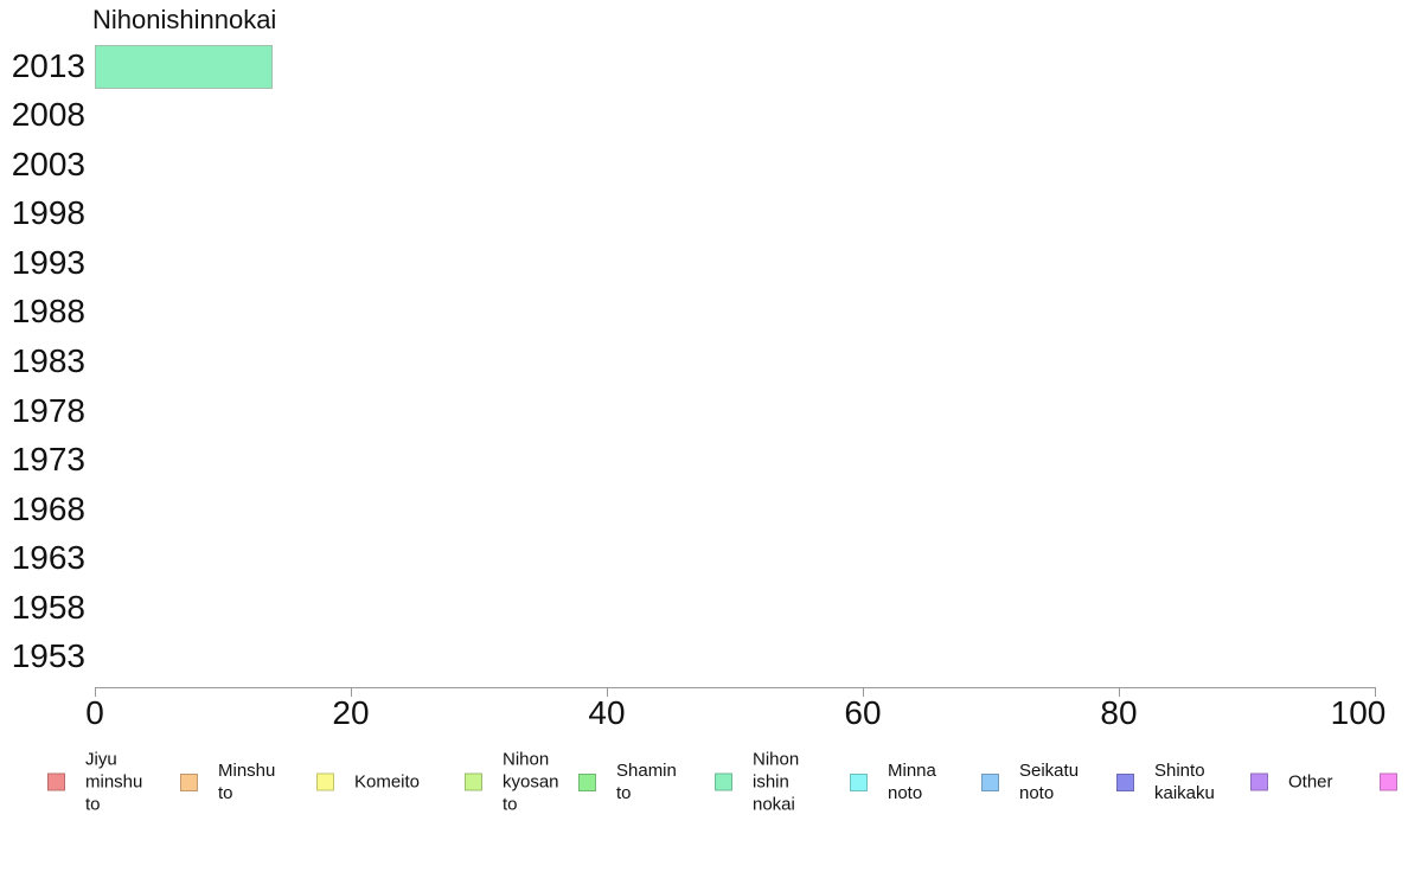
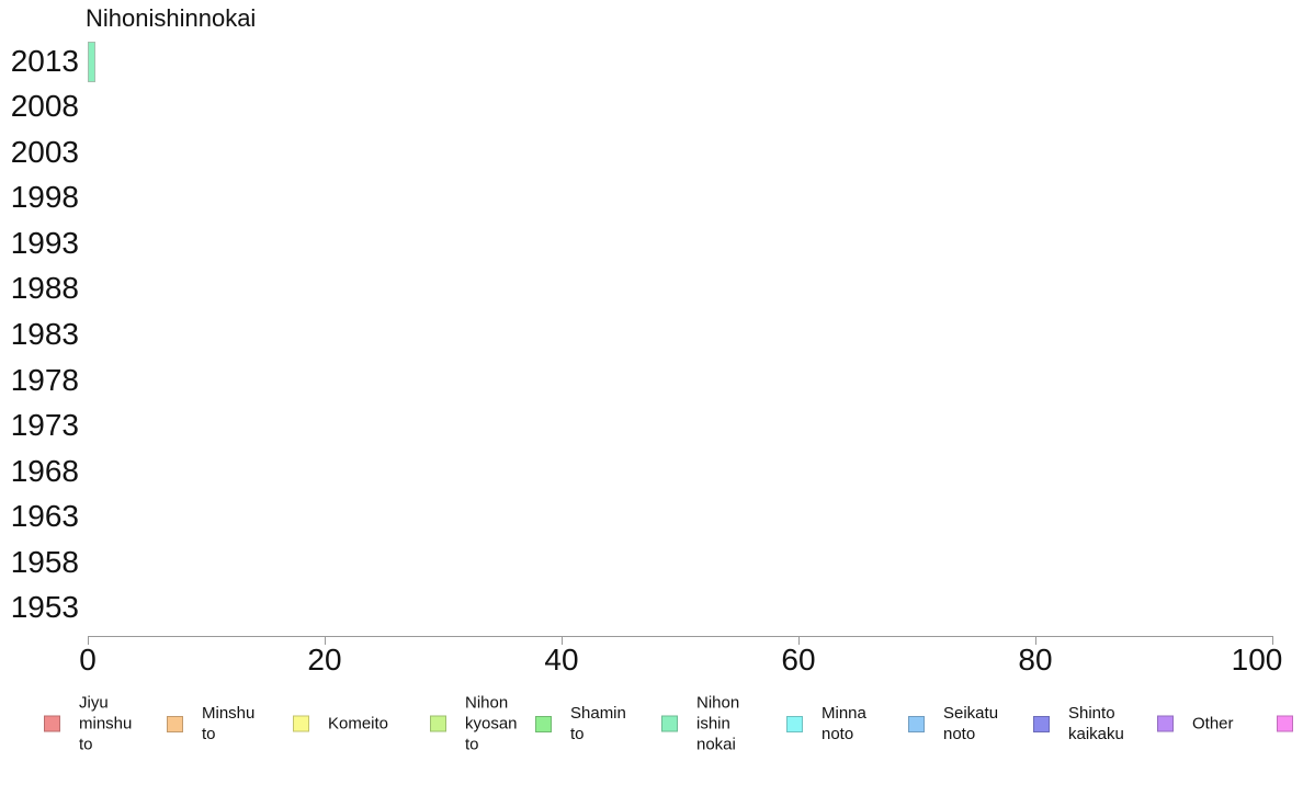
2013: 13.7 -> 0.5
